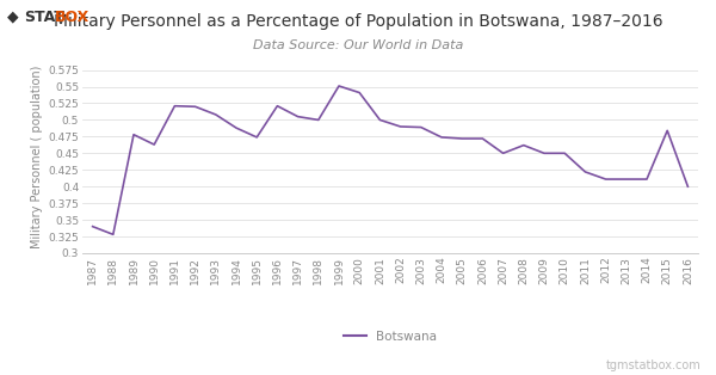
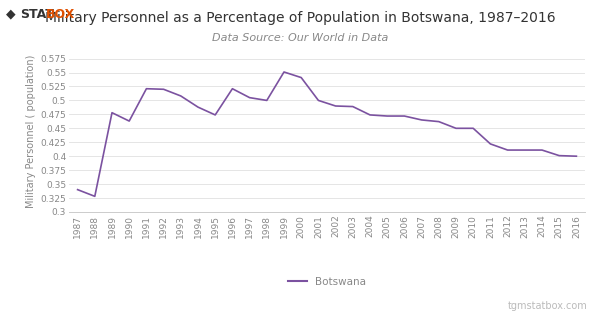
2007: 0.450 -> 0.465
2015: 0.484 -> 0.401
